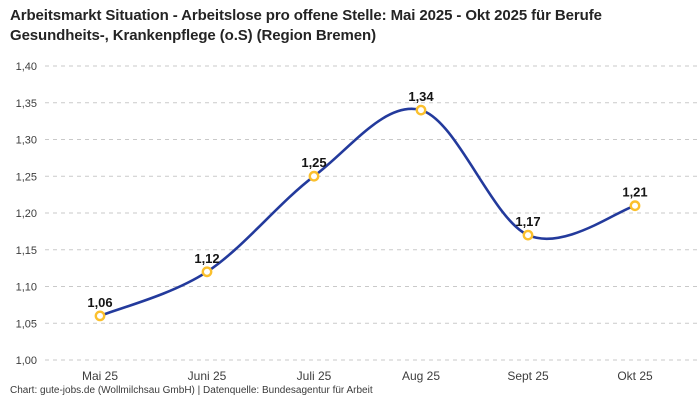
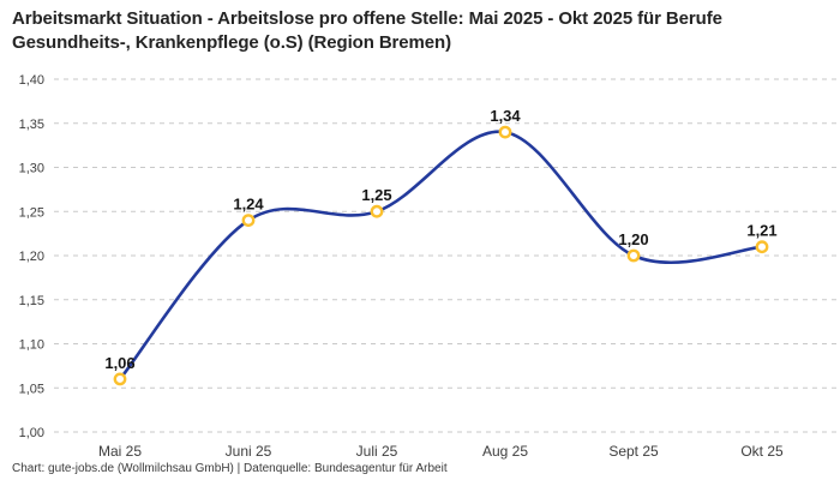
Juni 25: 1,12 -> 1,24
Sept 25: 1,17 -> 1,20
